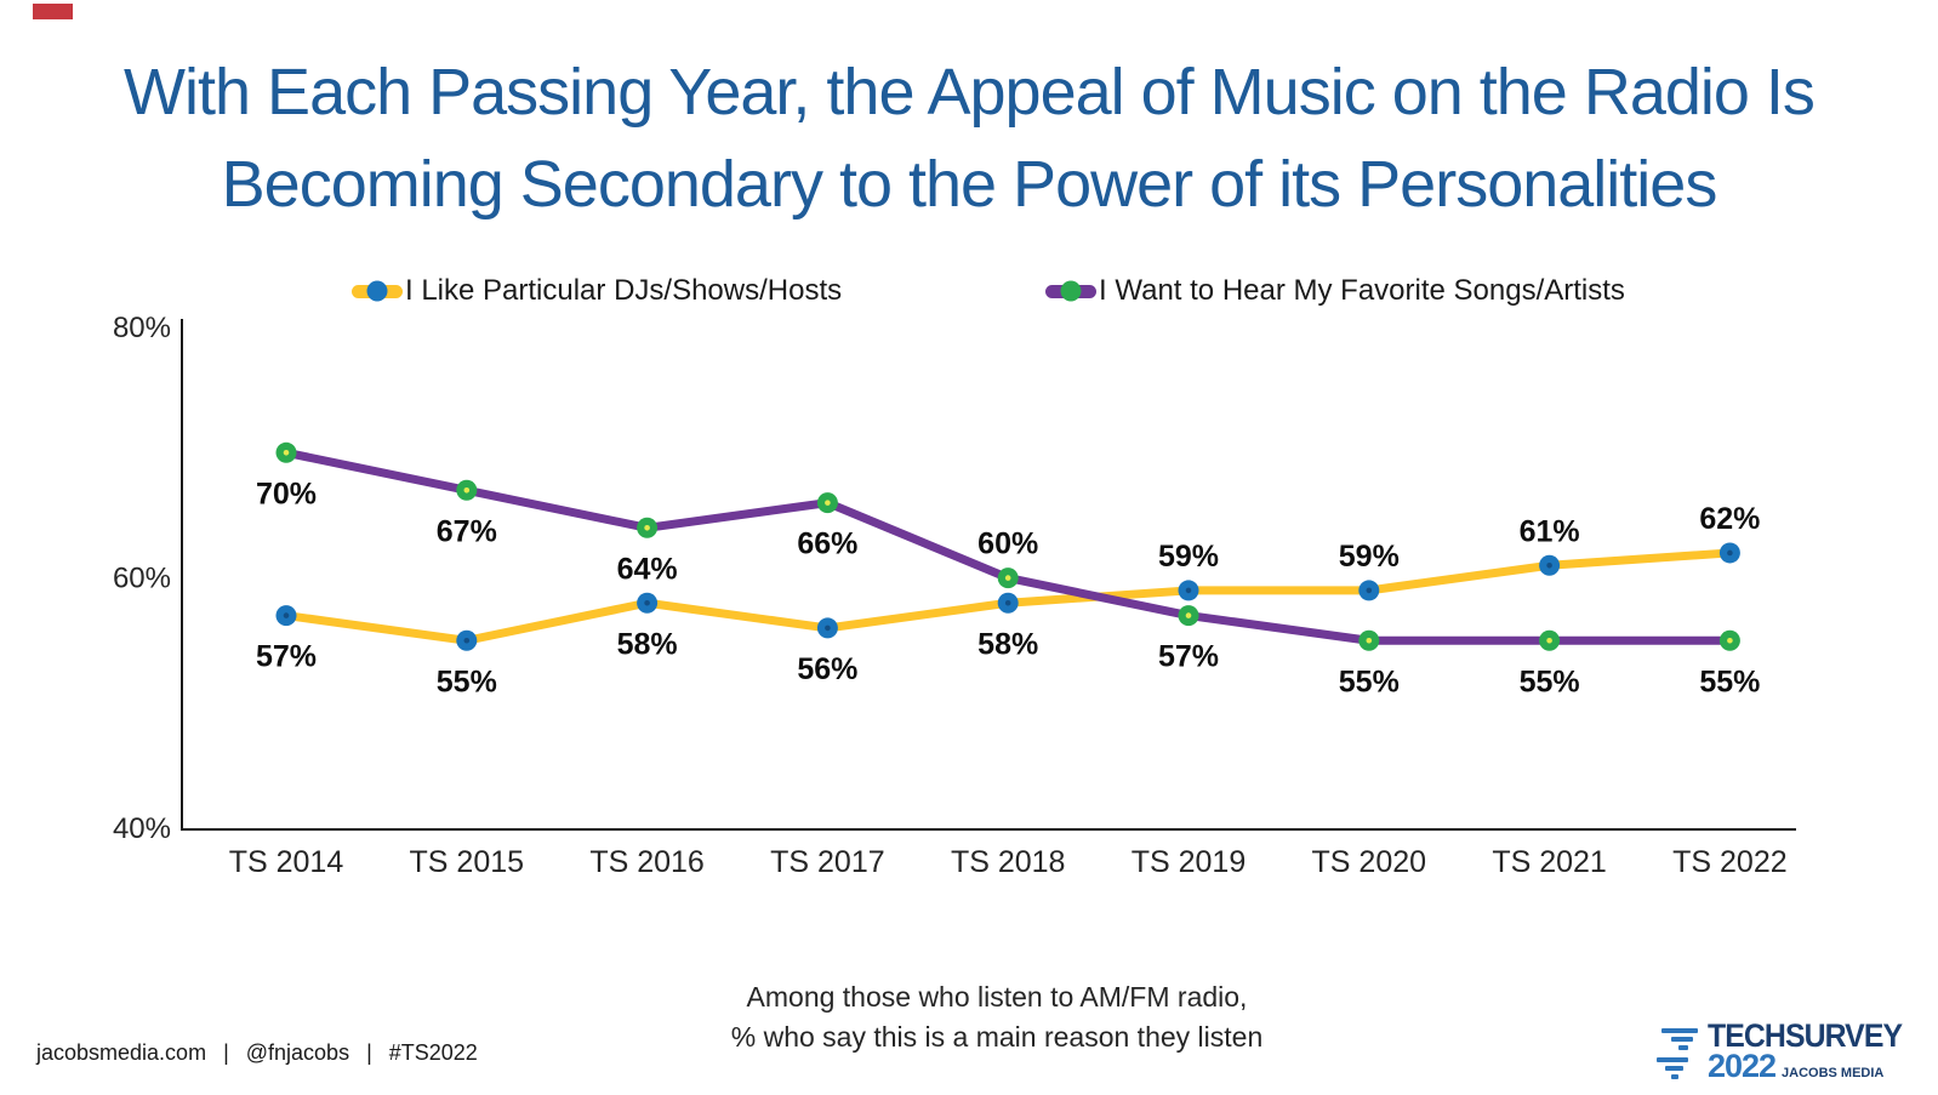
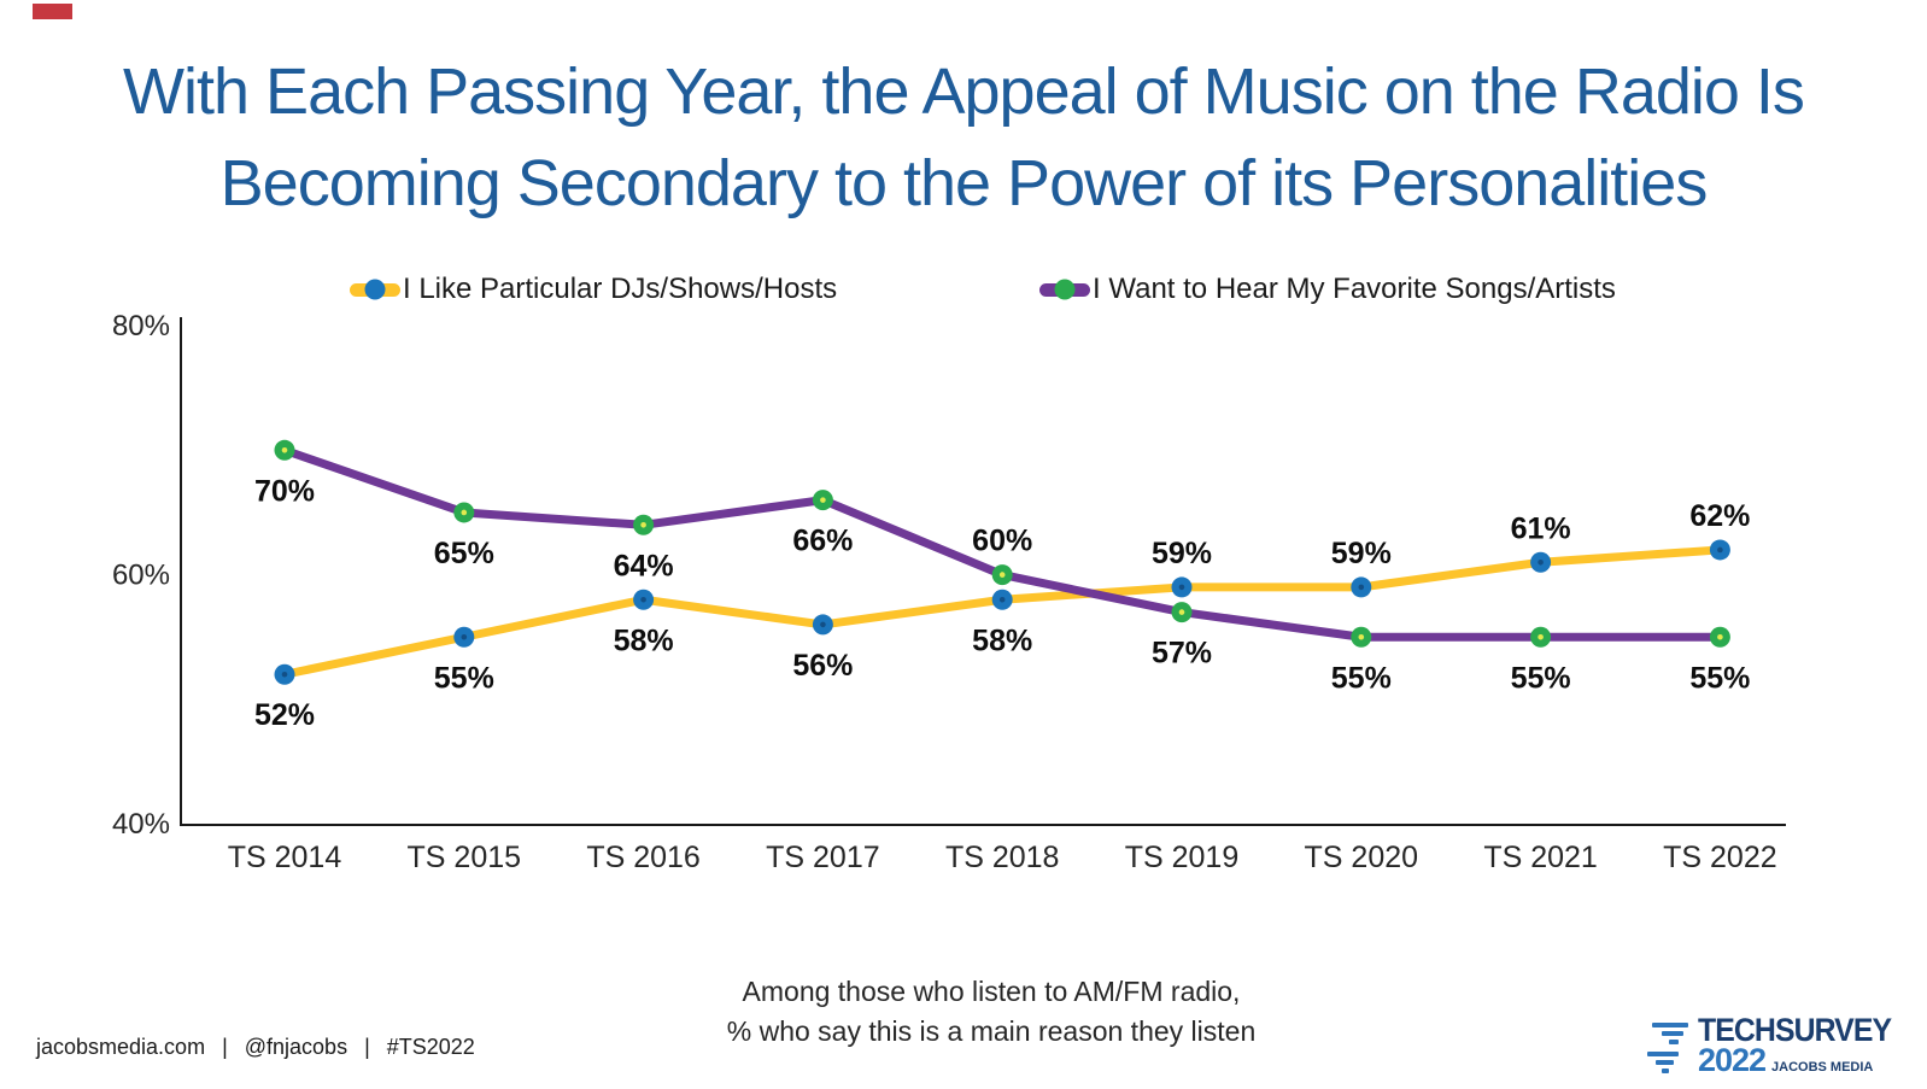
I Like Particular DJs/Shows/Hosts/TS 2014: 57% -> 52%
I Want to Hear My Favorite Songs/Artists/TS 2015: 67% -> 65%
